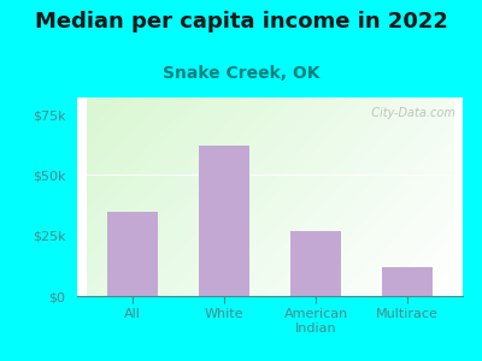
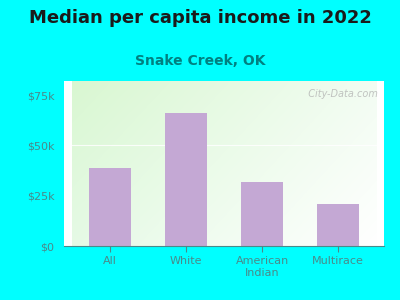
All: $35k -> $39k
White: $62k -> $66k
American Indian: $27k -> $32k
Multirace: $12k -> $21k
